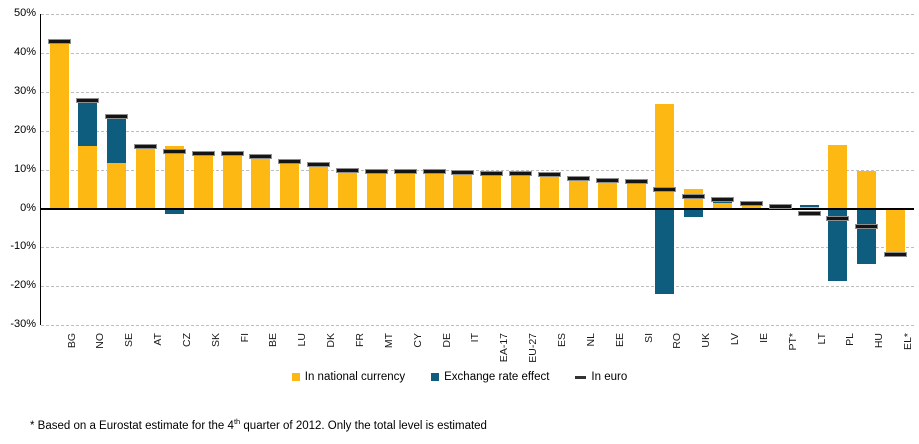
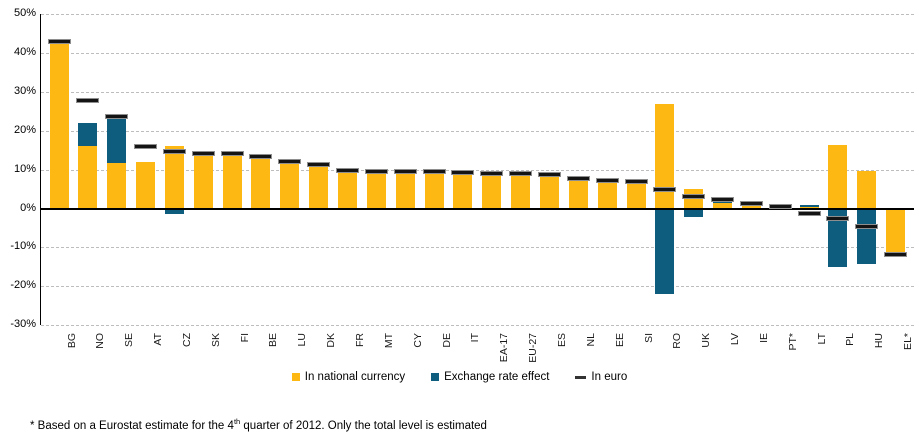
Exchange rate effect/NO: 12% -> 6%
In national currency/AT: 16% -> 12%
Exchange rate effect/PL: -19% -> -15%
